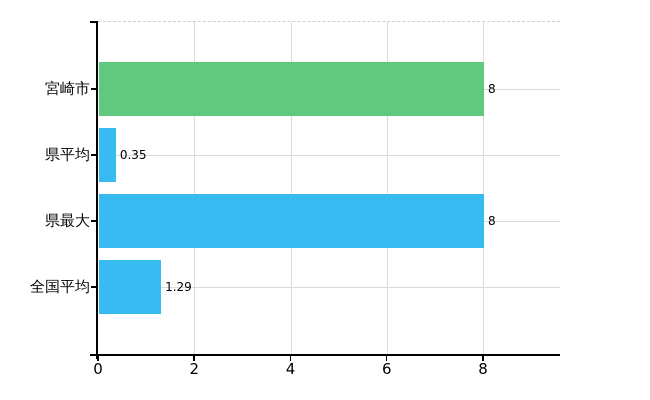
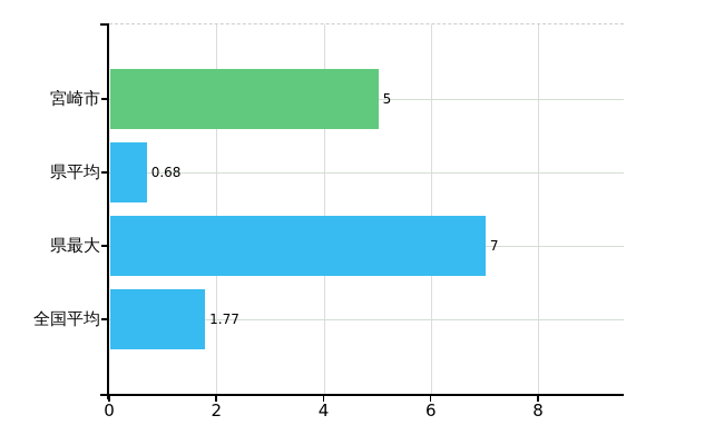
宮崎市: 8 -> 5
県平均: 0.35 -> 0.68
県最大: 8 -> 7
全国平均: 1.29 -> 1.77
